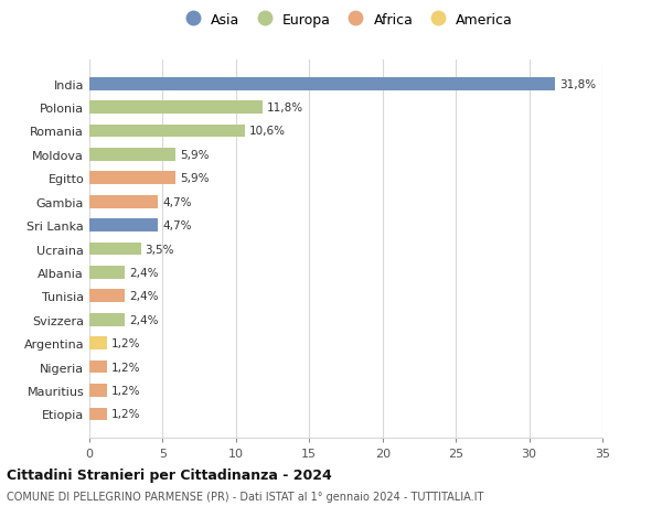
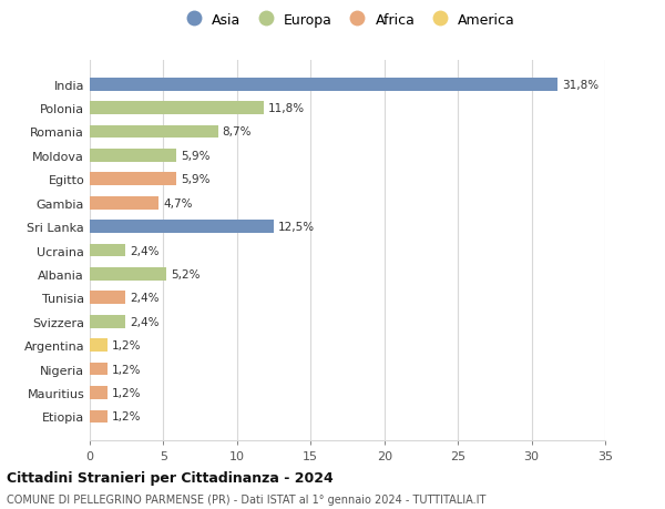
Romania: 10,6% -> 8,7%
Sri Lanka: 4,7% -> 12,5%
Ucraina: 3,5% -> 2,4%
Albania: 2,4% -> 5,2%
